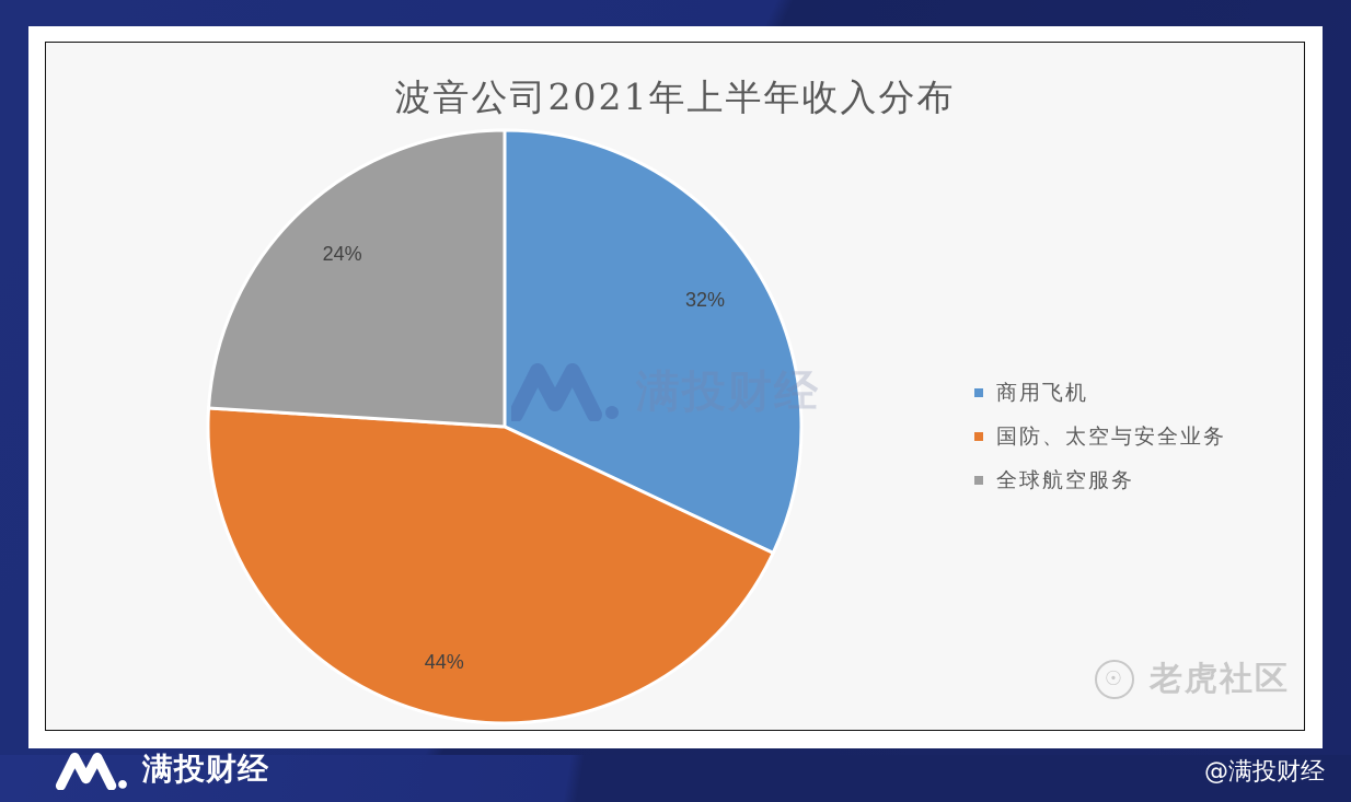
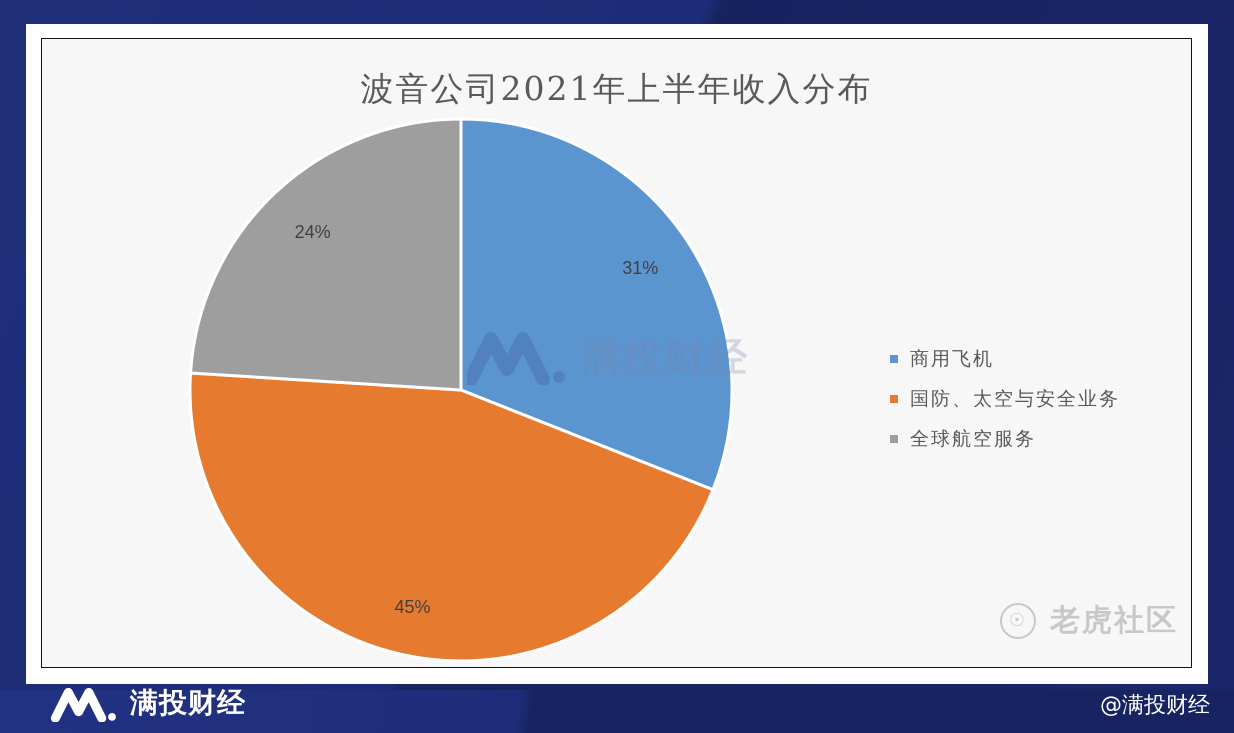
商用飞机: 32% -> 31%
国防、太空与安全业务: 44% -> 45%
